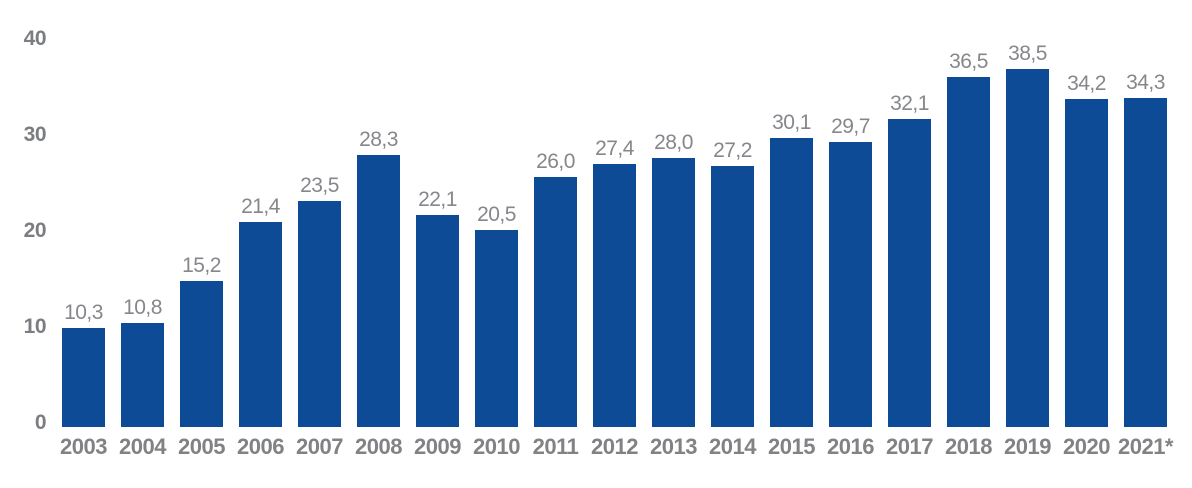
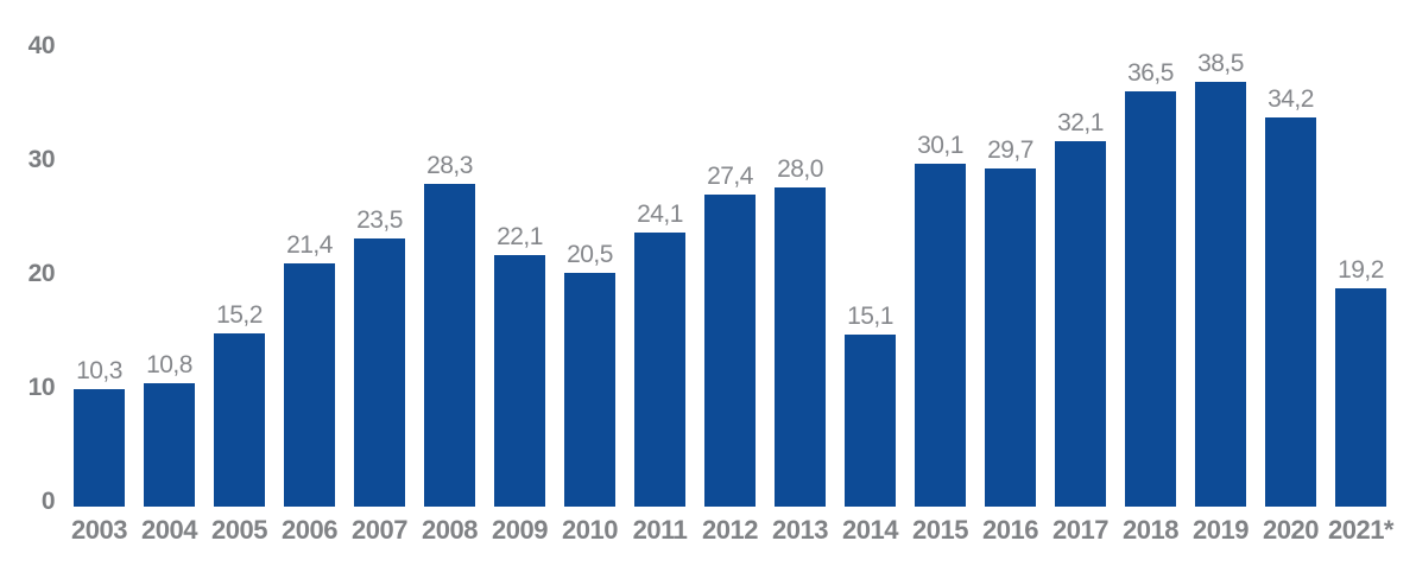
2011: 26,0 -> 24,1
2014: 27,2 -> 15,1
2021*: 34,3 -> 19,2
